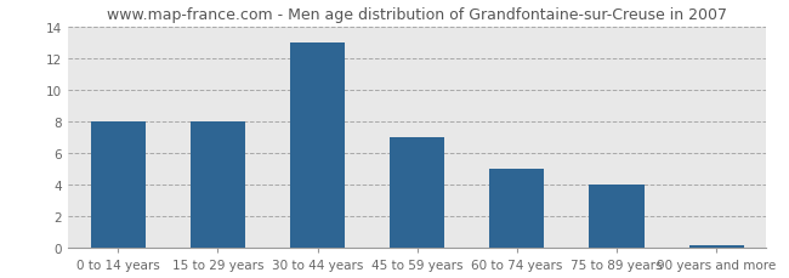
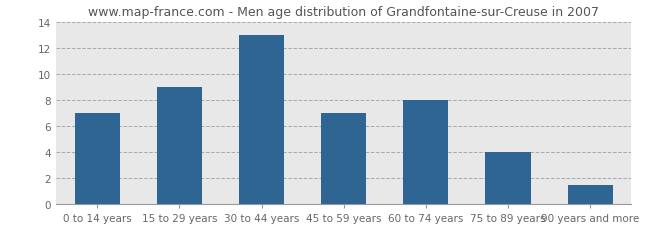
0 to 14 years: 8.0 -> 7.0
15 to 29 years: 8.0 -> 9.0
60 to 74 years: 5.0 -> 8.0
90 years and more: 0.2 -> 1.5
